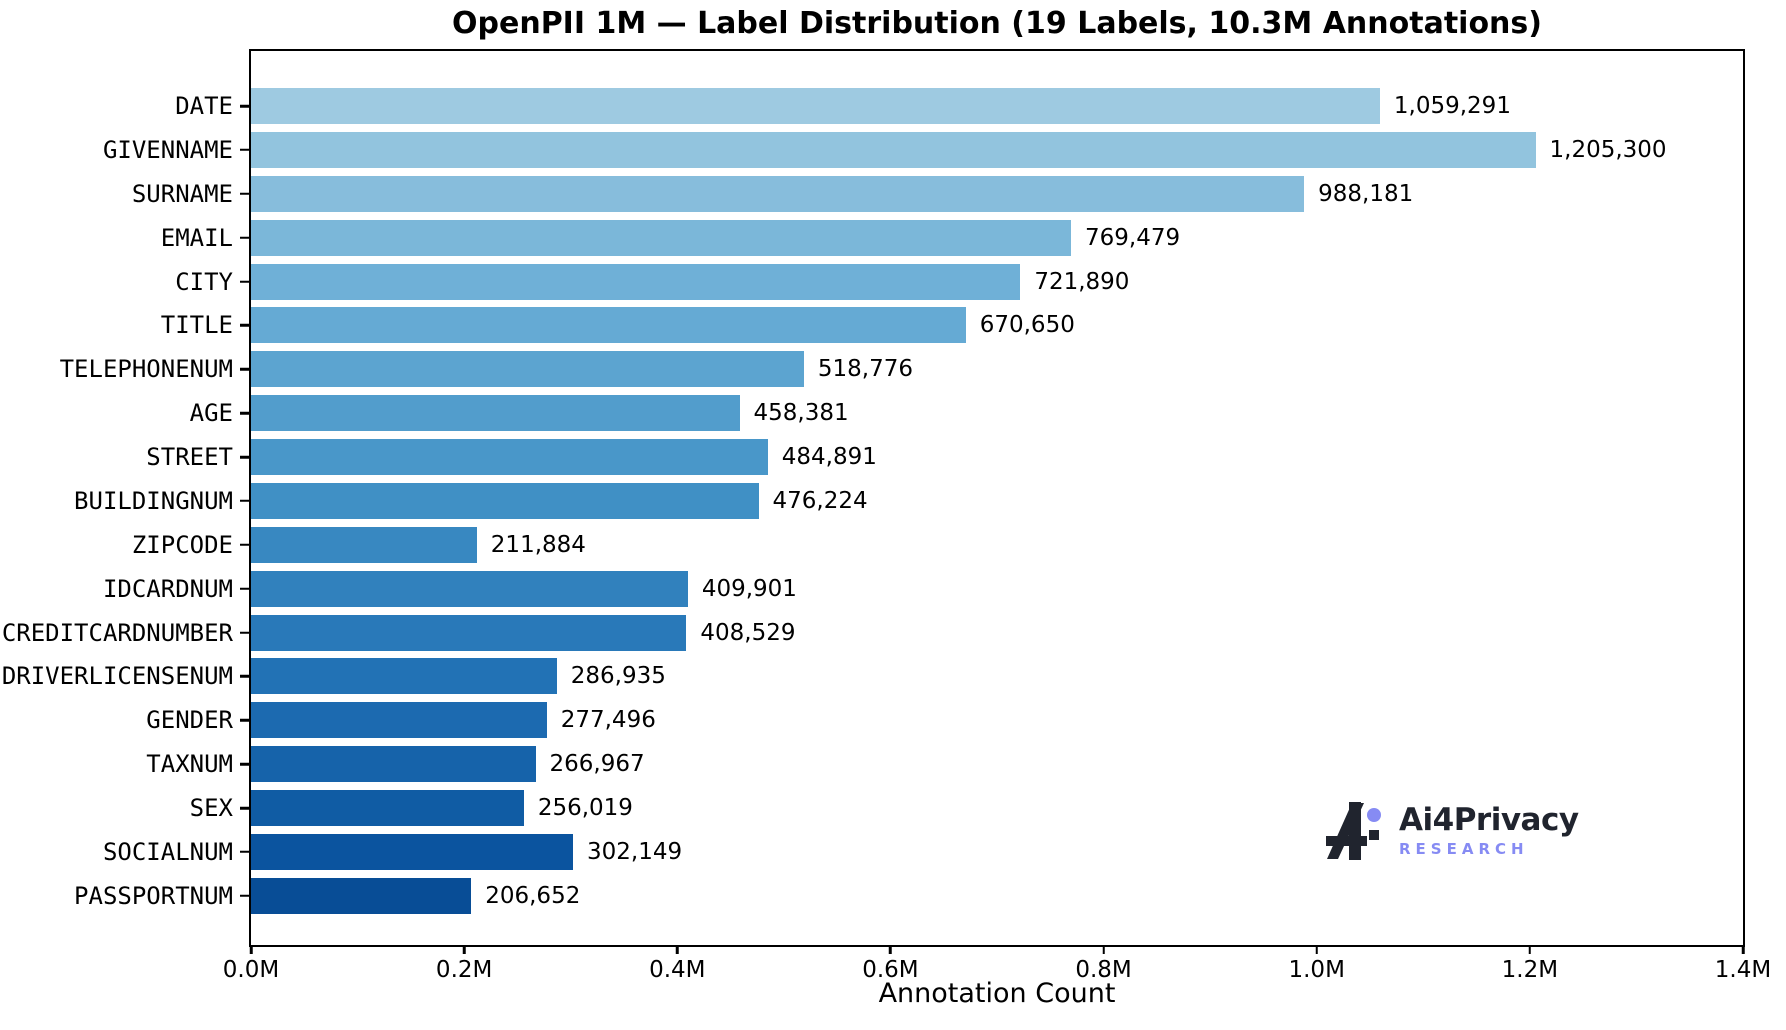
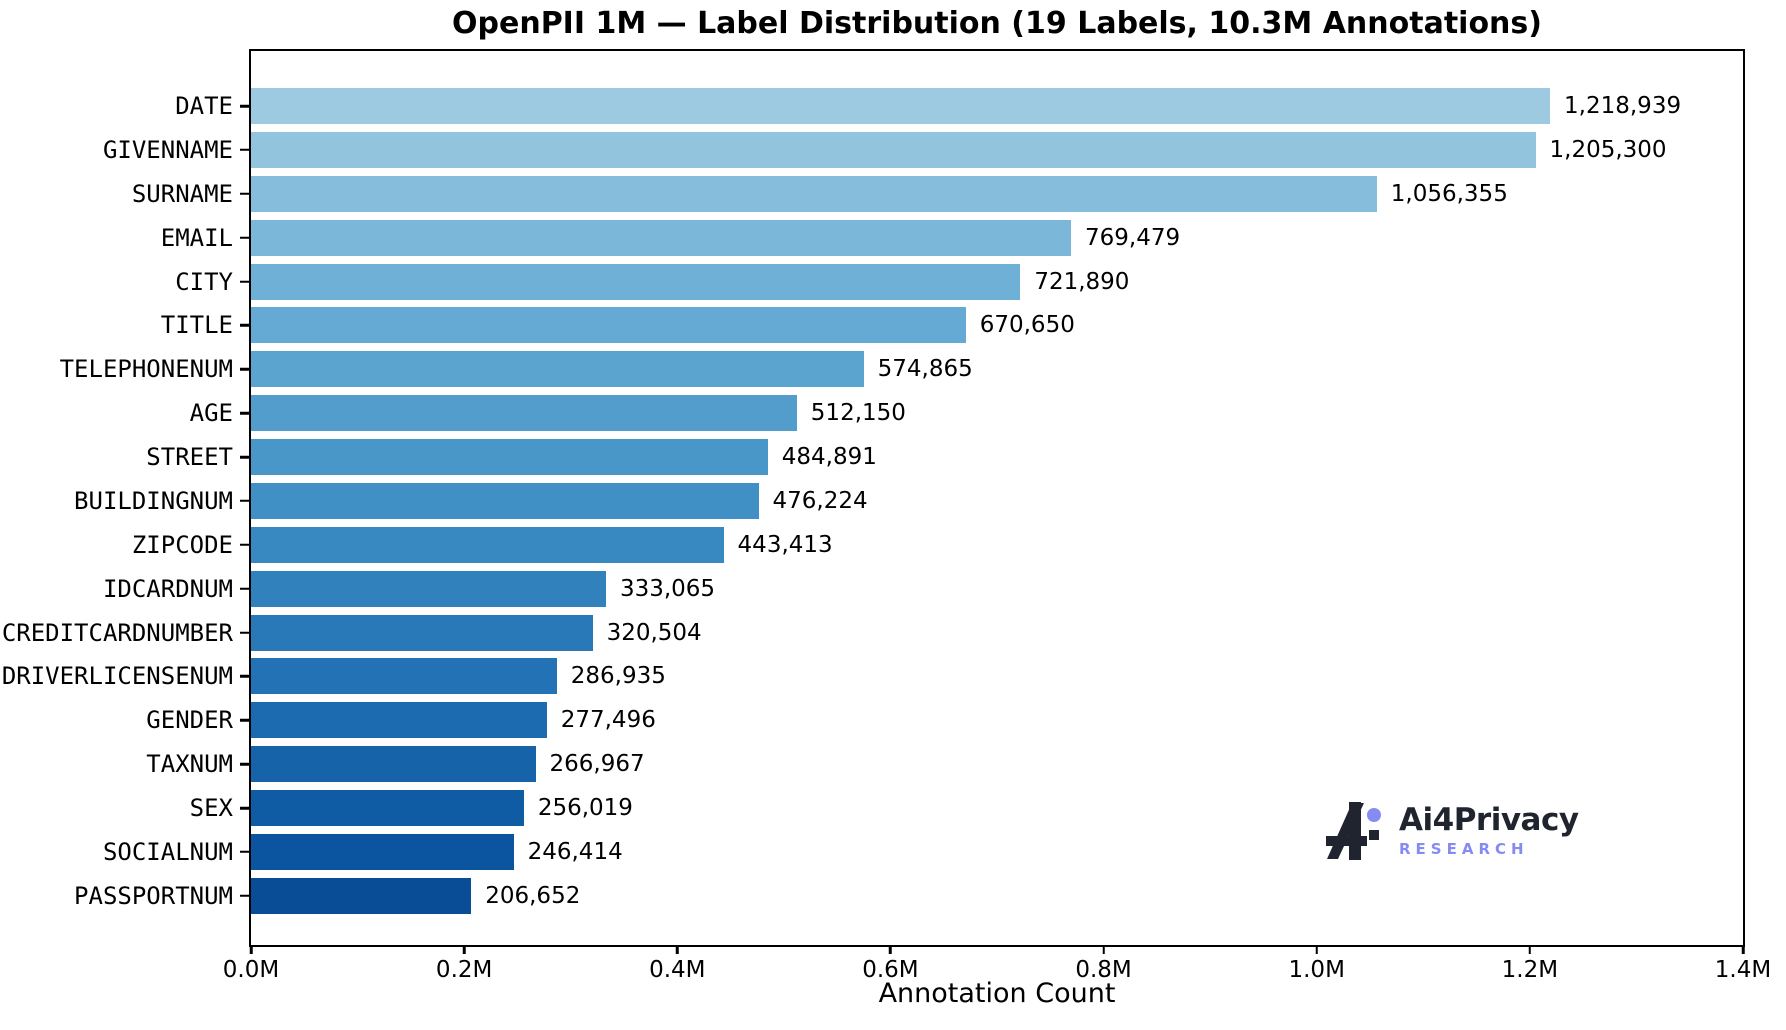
DATE: 1,059,291 -> 1,218,939
SURNAME: 988,181 -> 1,056,355
TELEPHONENUM: 518,776 -> 574,865
AGE: 458,381 -> 512,150
ZIPCODE: 211,884 -> 443,413
IDCARDNUM: 409,901 -> 333,065
CREDITCARDNUMBER: 408,529 -> 320,504
SOCIALNUM: 302,149 -> 246,414
